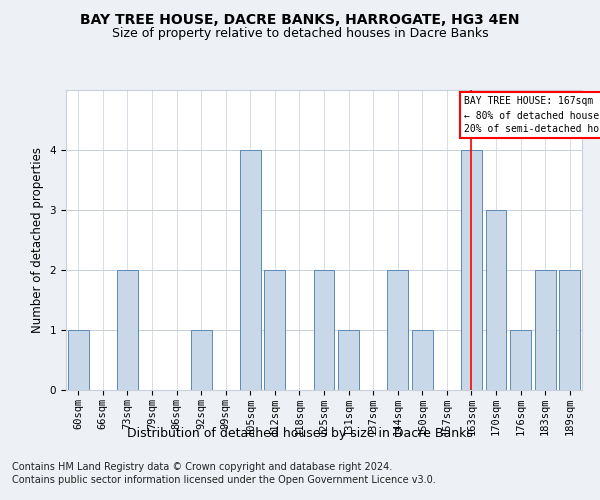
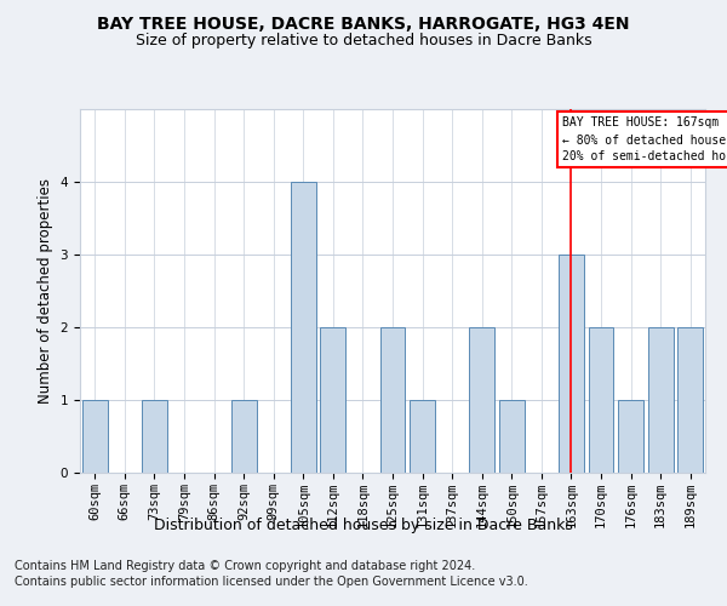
73sqm: 2 -> 1
163sqm: 4 -> 3
170sqm: 3 -> 2
